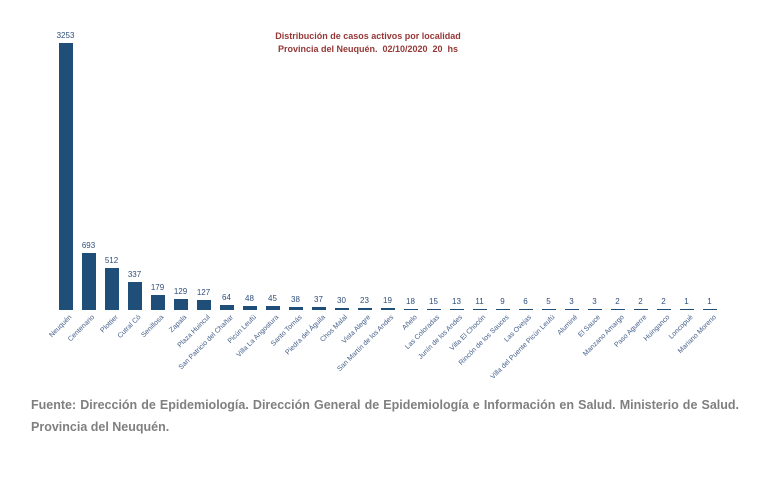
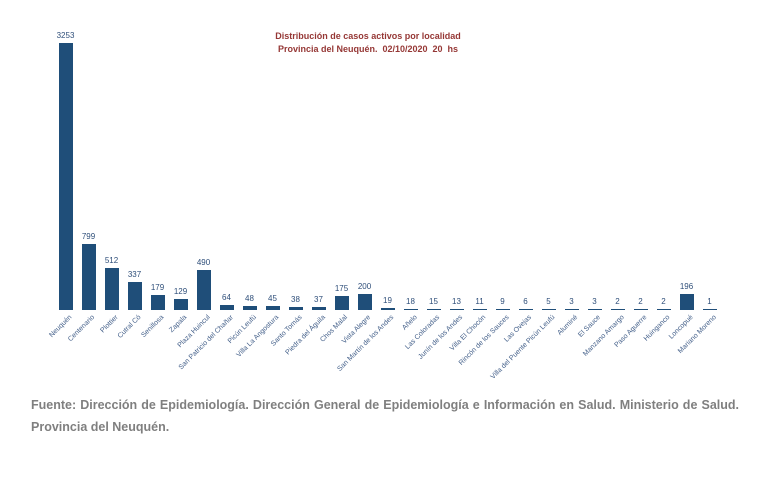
Centenario: 693 -> 799
Plaza Huincul: 127 -> 490
Chos Malal: 30 -> 175
Vista Alegre: 23 -> 200
Loncopué: 1 -> 196
